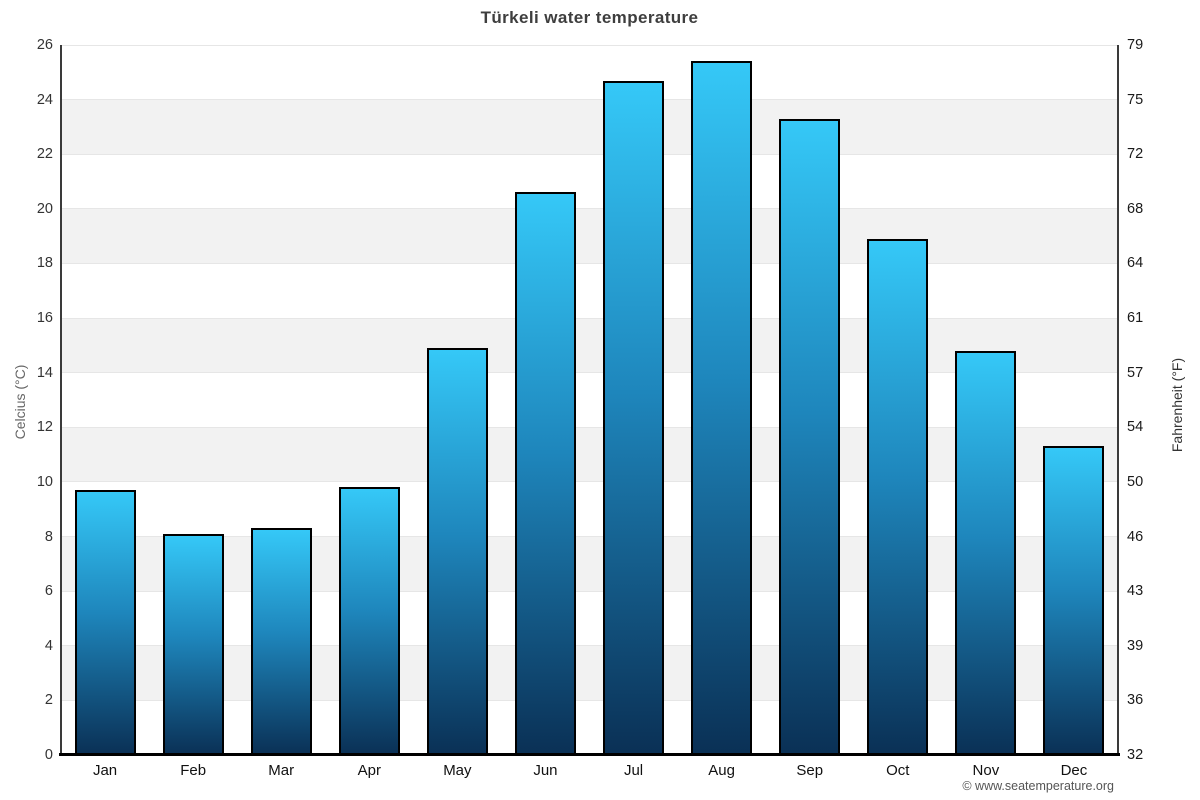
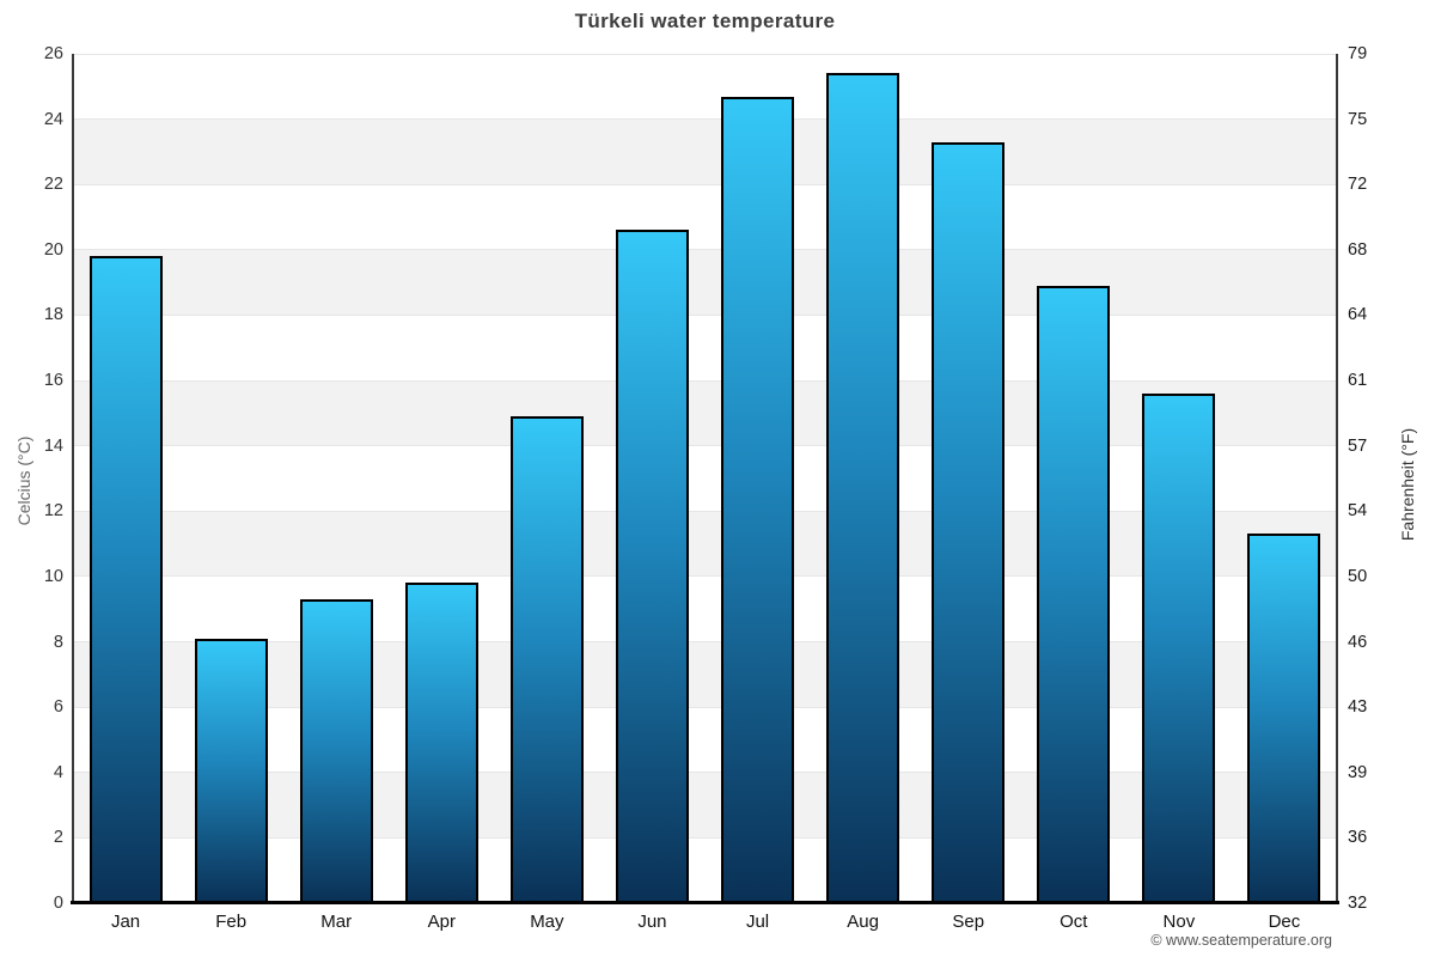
Jan: 9.7 -> 19.8
Mar: 8.3 -> 9.3
Nov: 14.8 -> 15.6
